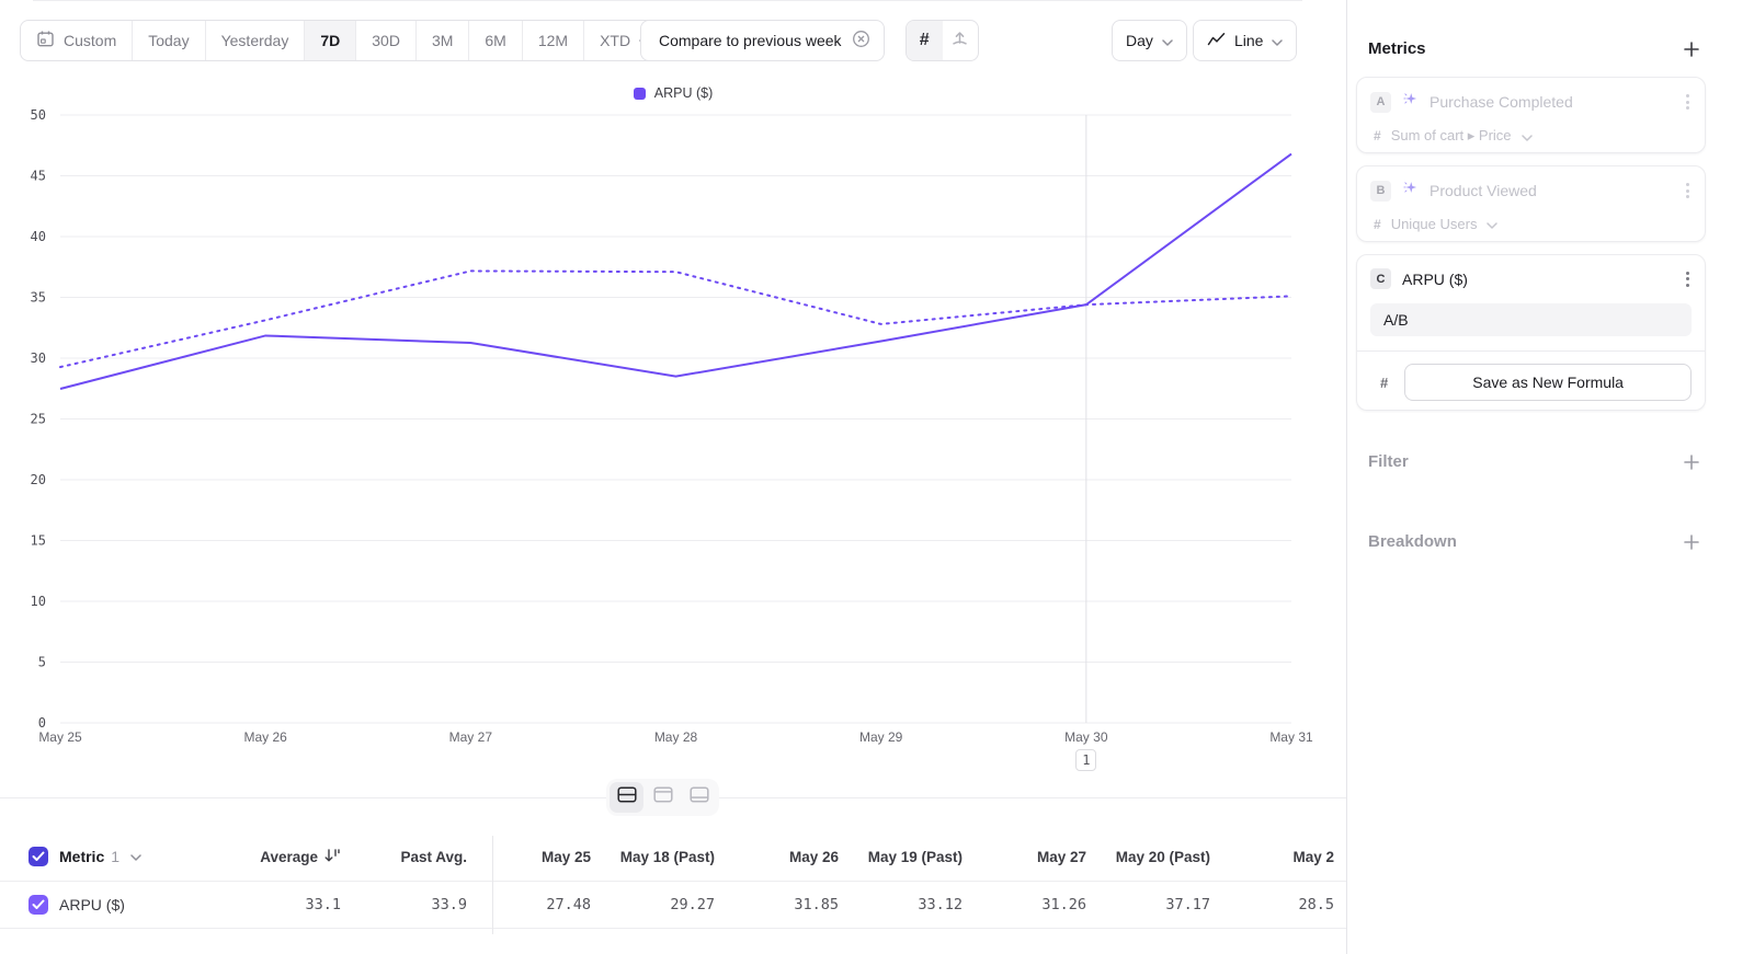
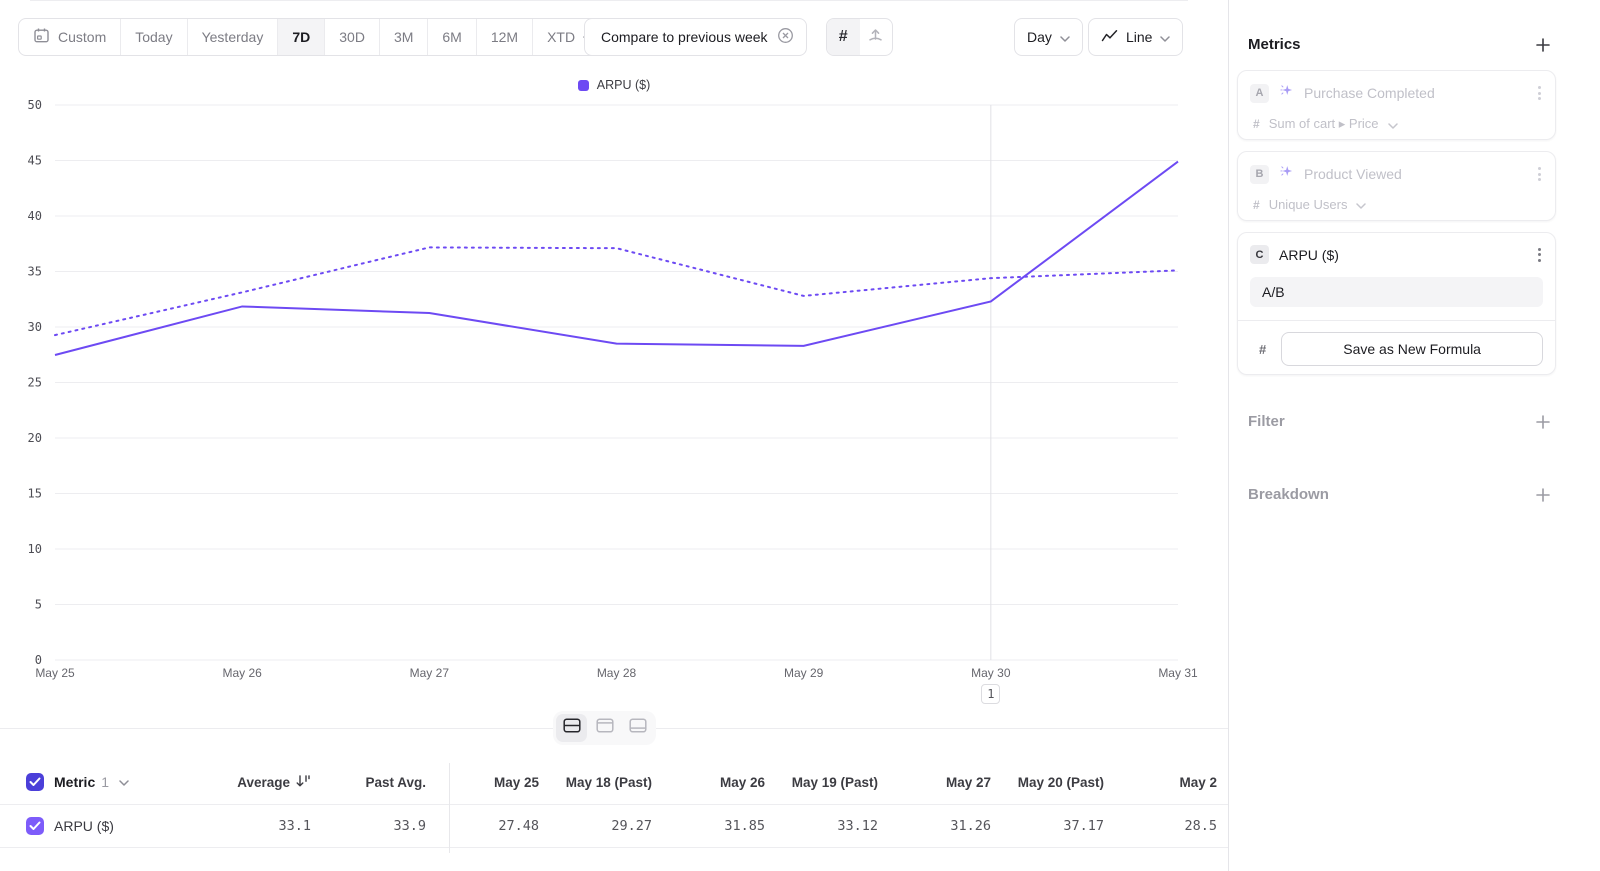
ARPU ($)/May 29: 31.4 -> 28.3
ARPU ($)/May 30: 34.4 -> 32.3
ARPU ($)/May 31: 46.8 -> 44.9
